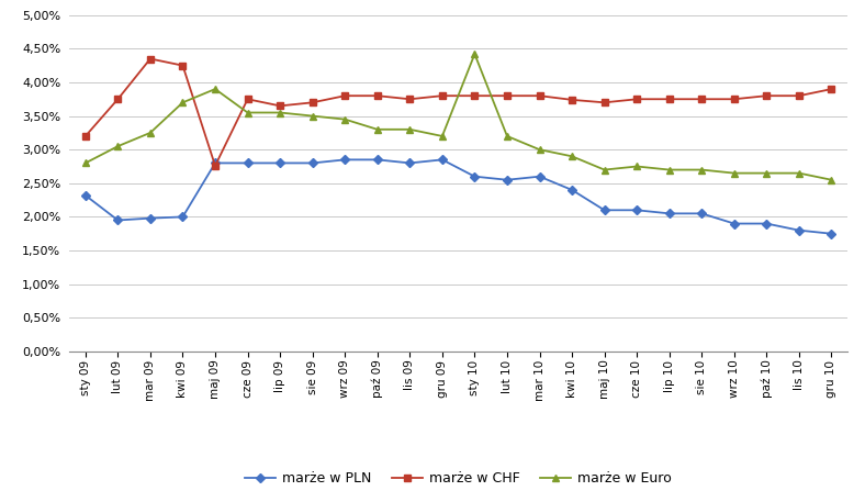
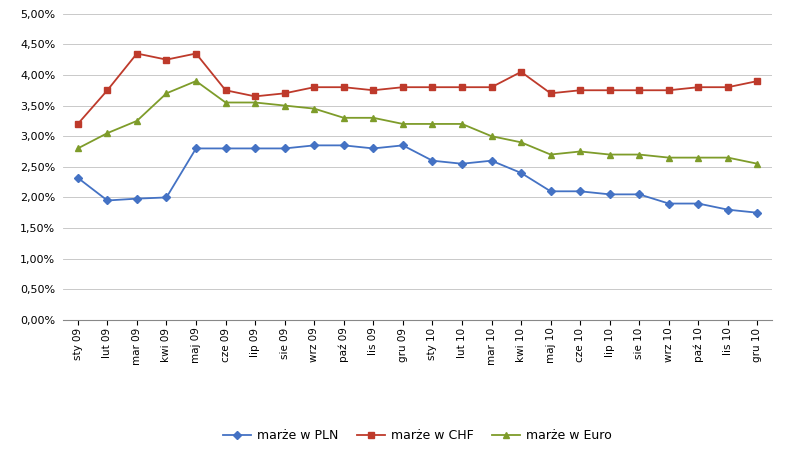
marże w CHF/maj 09: 2,76% -> 4,35%
marże w Euro/sty 10: 4,42% -> 3,20%
marże w CHF/kwi 10: 3,74% -> 4,05%
